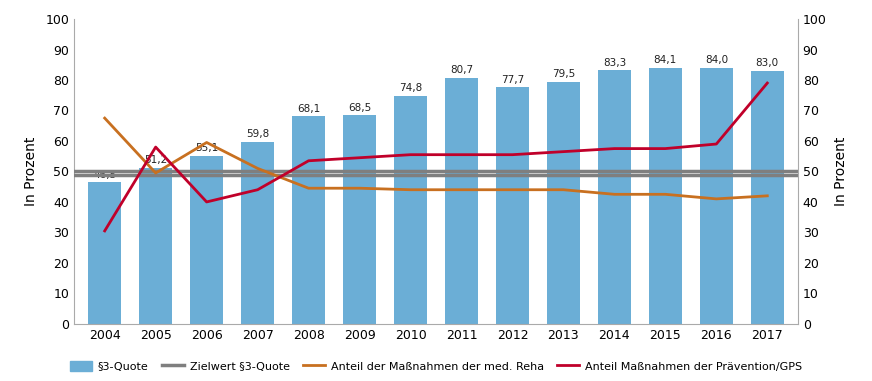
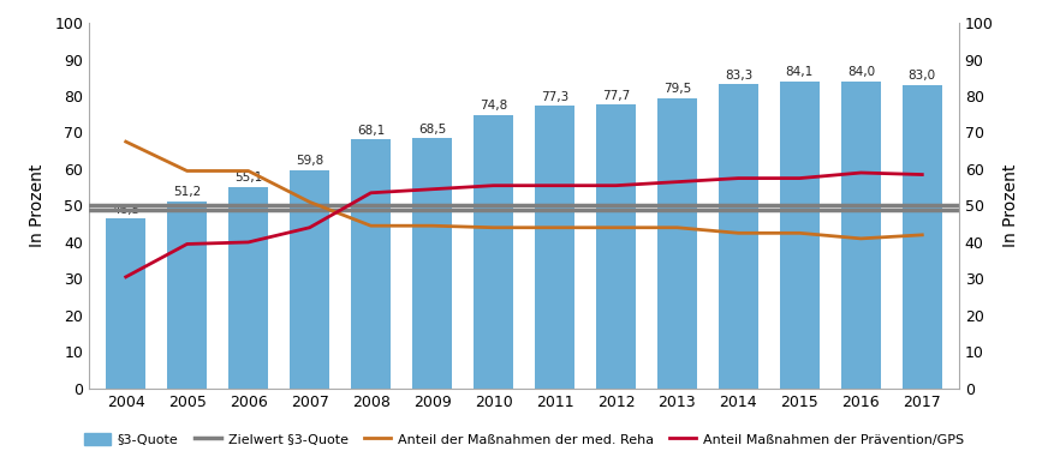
Anteil der Maßnahmen der med. Reha/2005: 49.5 -> 59.5
Anteil Maßnahmen der Prävention/GPS/2005: 58.0 -> 39.5
§3-Quote/2011: 80,7 -> 77,3
Anteil Maßnahmen der Prävention/GPS/2017: 79.0 -> 58.5
